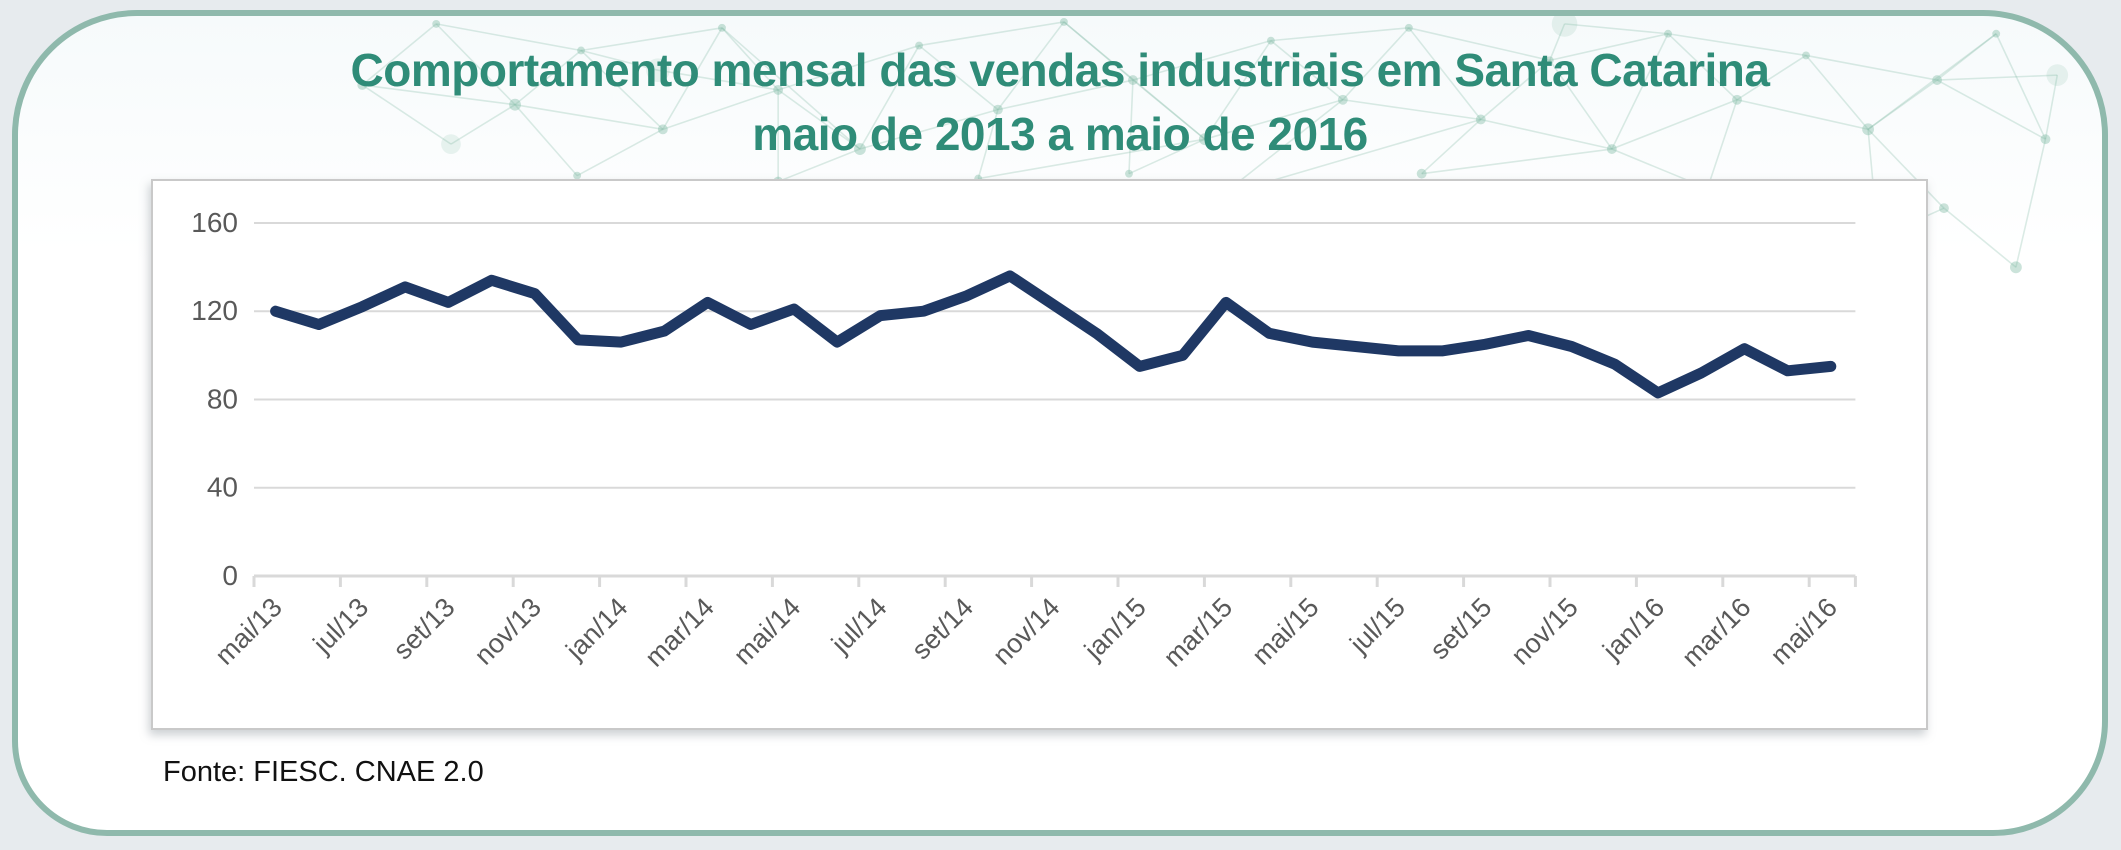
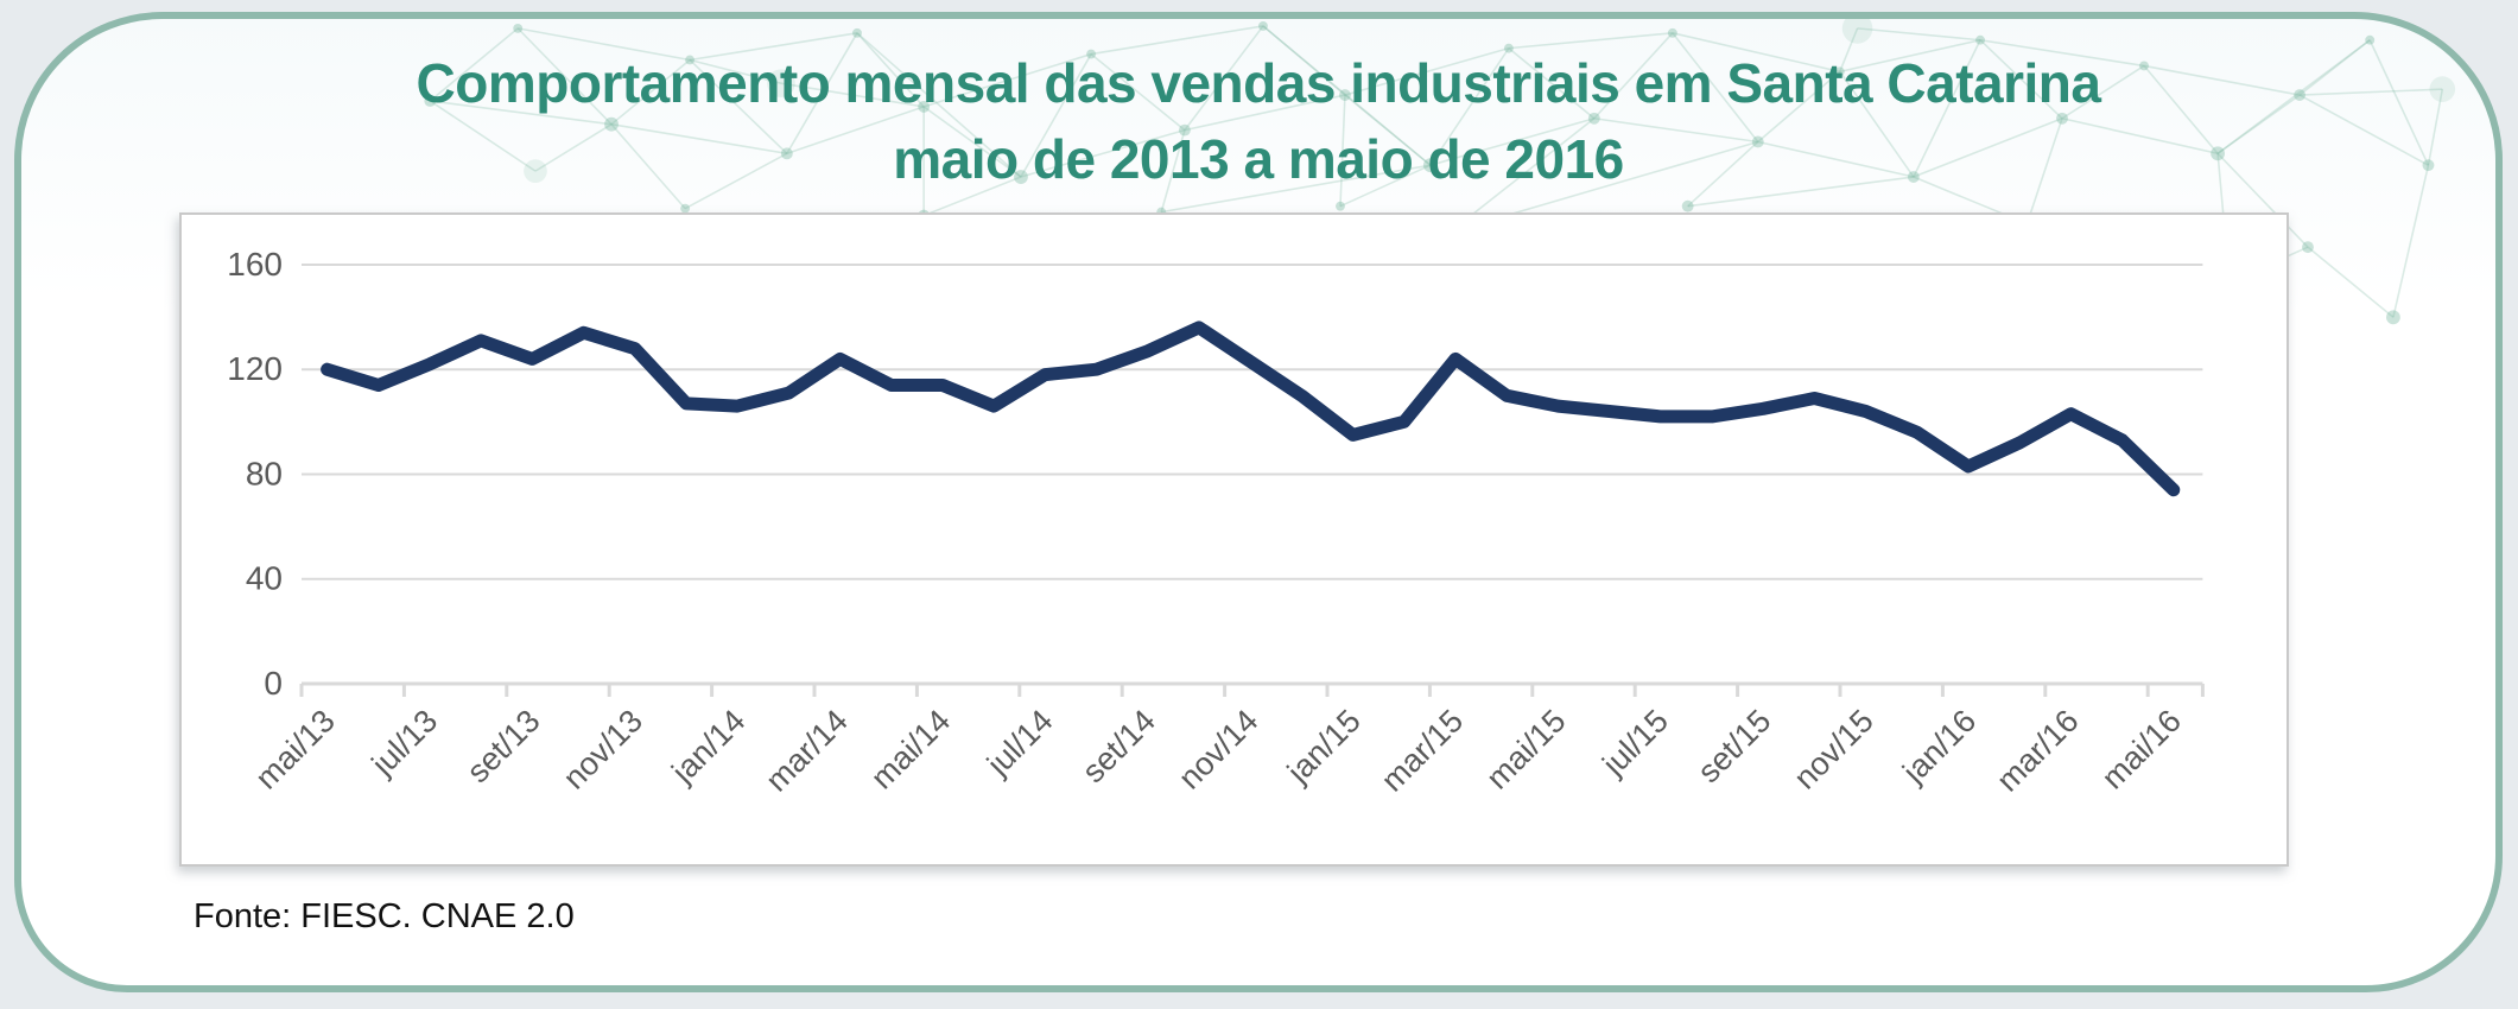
mai/14: 121 -> 114
mai/16: 95 -> 74
